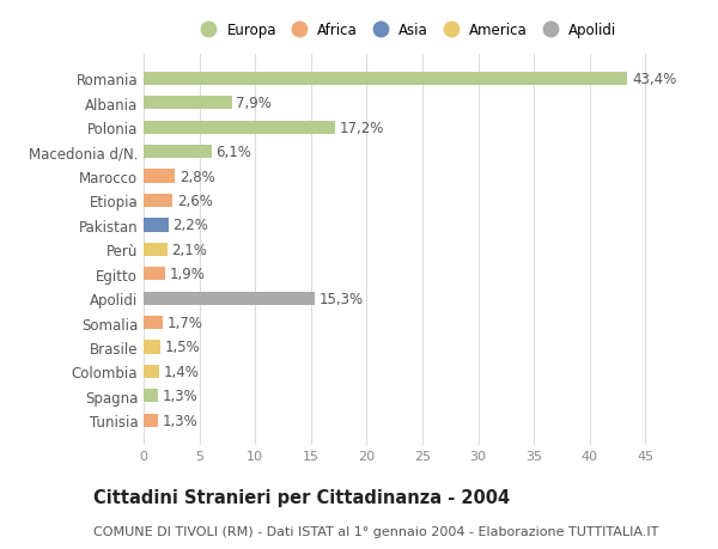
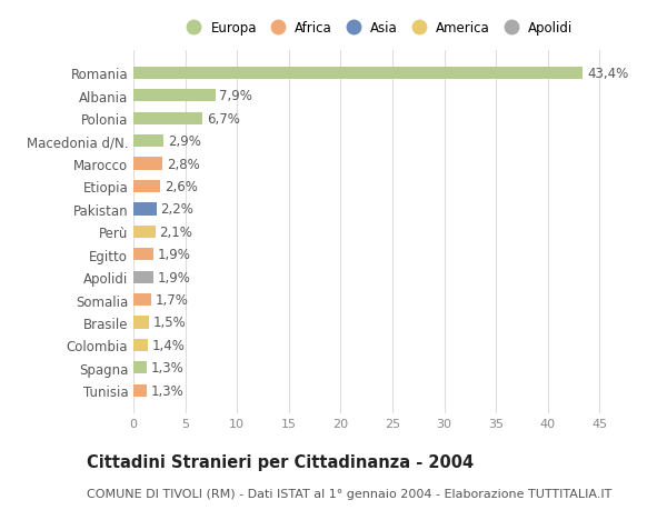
Polonia: 17,2% -> 6,7%
Macedonia d/N.: 6,1% -> 2,9%
Apolidi: 15,3% -> 1,9%
